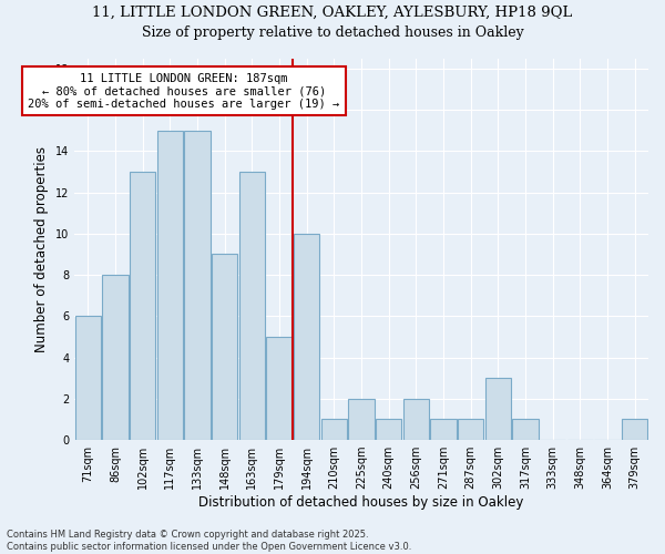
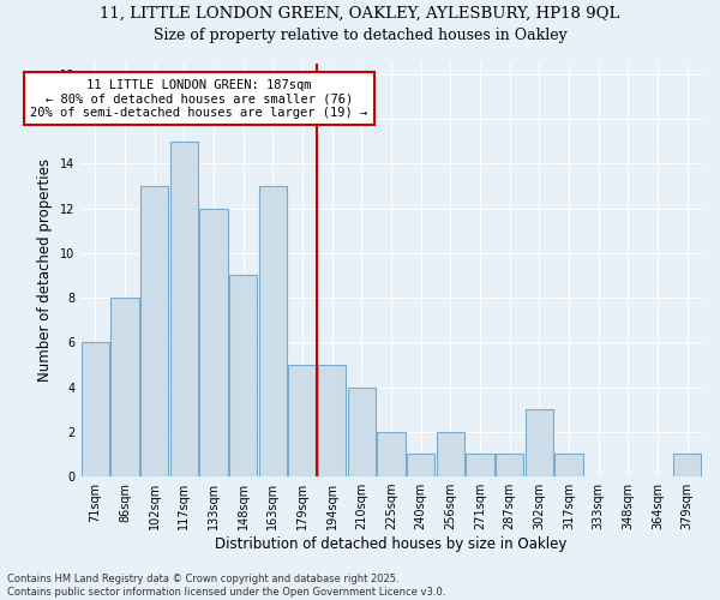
133sqm: 15 -> 12
194sqm: 10 -> 5
210sqm: 1 -> 4
